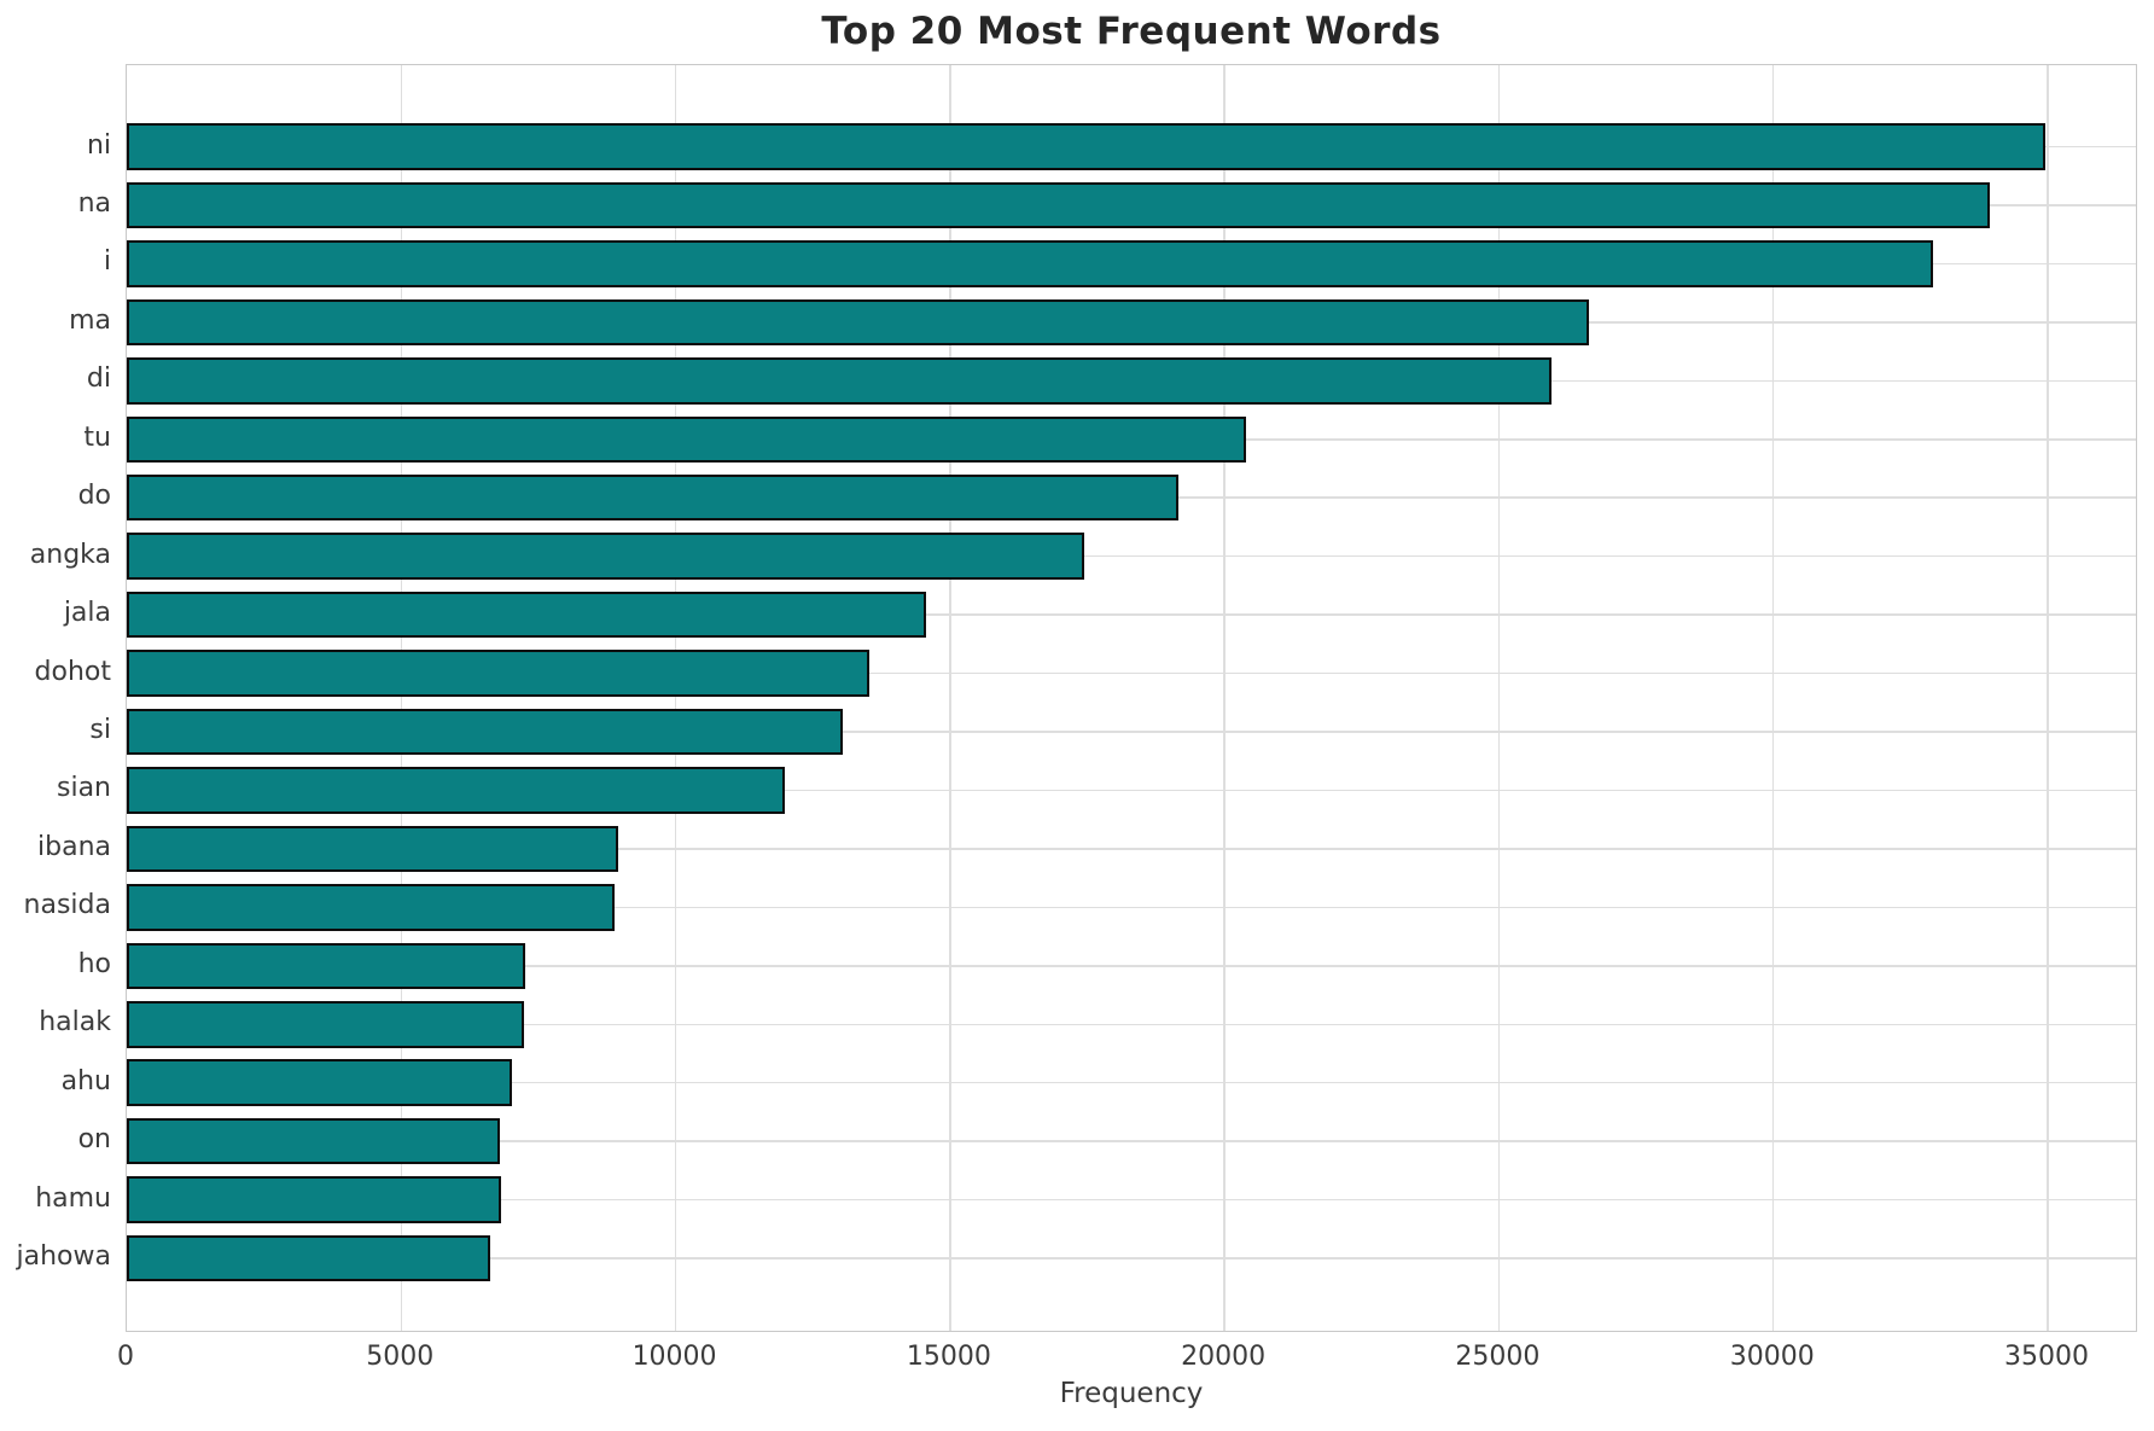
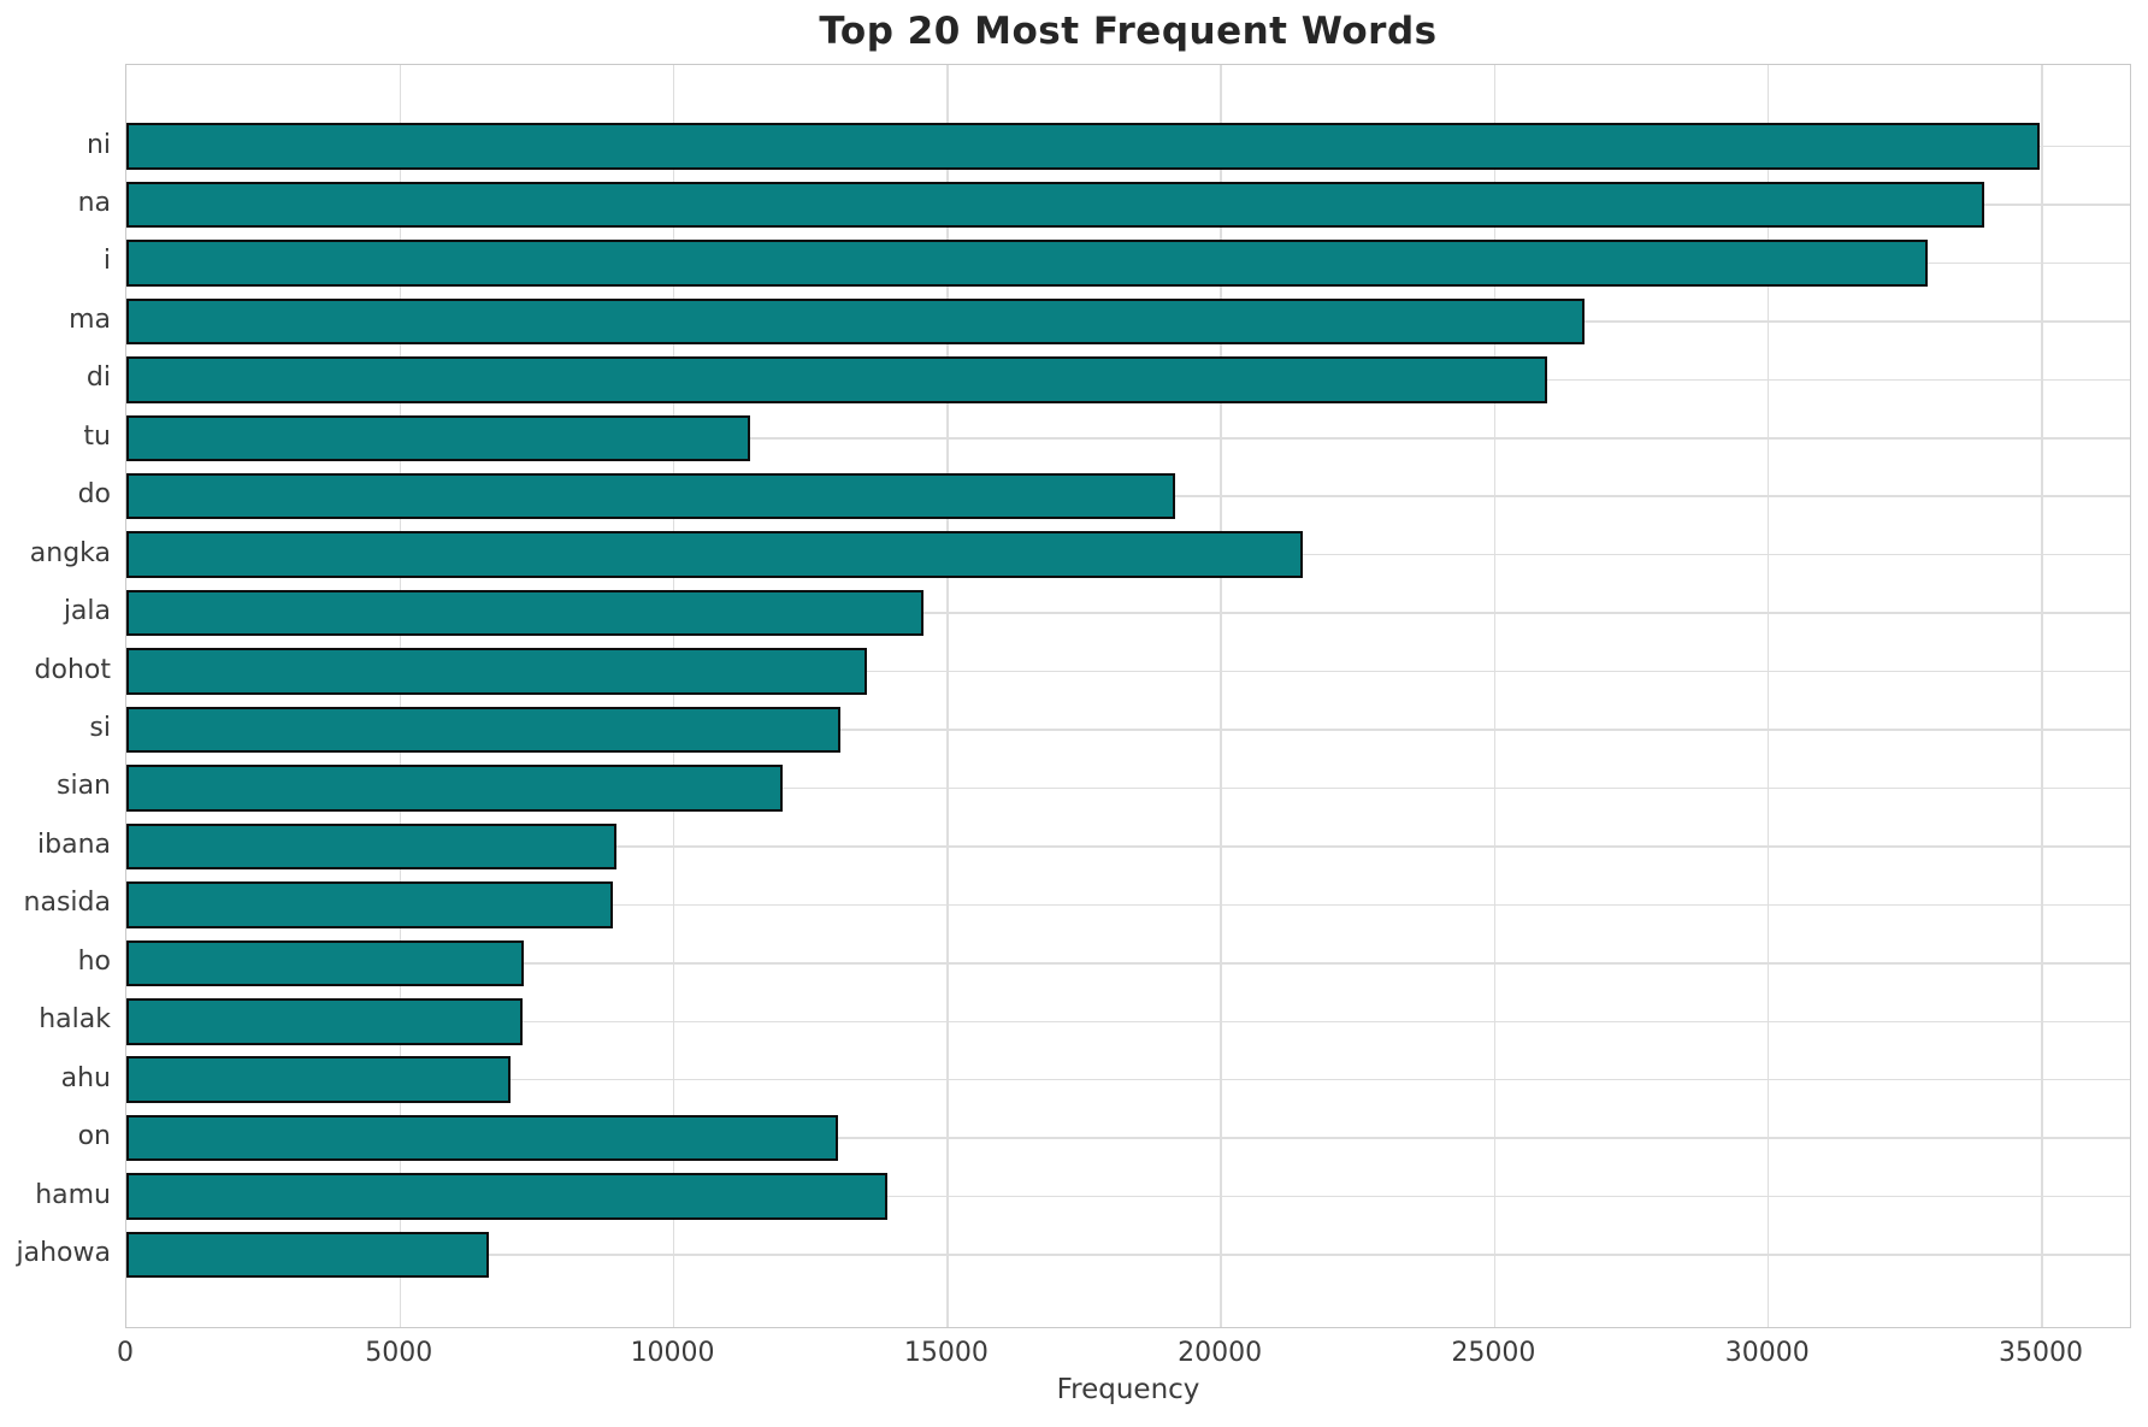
tu: 20400 -> 11400
angka: 17400 -> 21500
on: 6800 -> 13000
hamu: 6800 -> 13900
